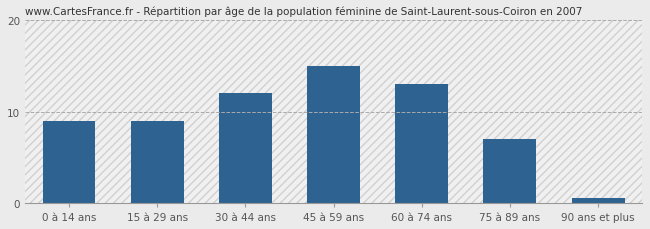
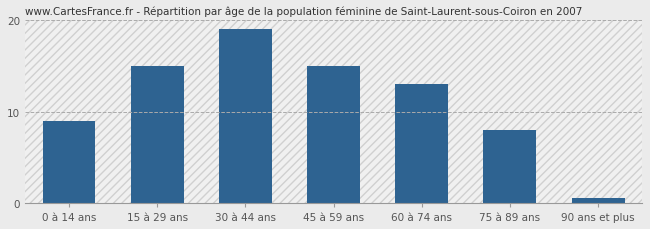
15 à 29 ans: 9.0 -> 15.0
30 à 44 ans: 12.0 -> 19.0
75 à 89 ans: 7.0 -> 8.0
